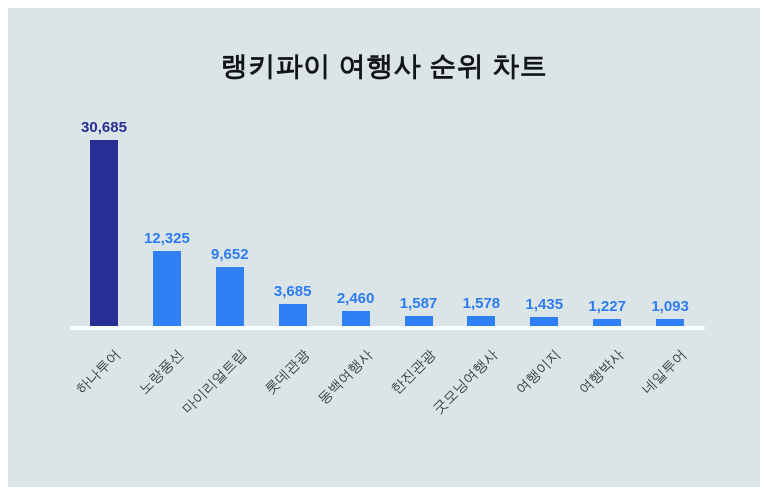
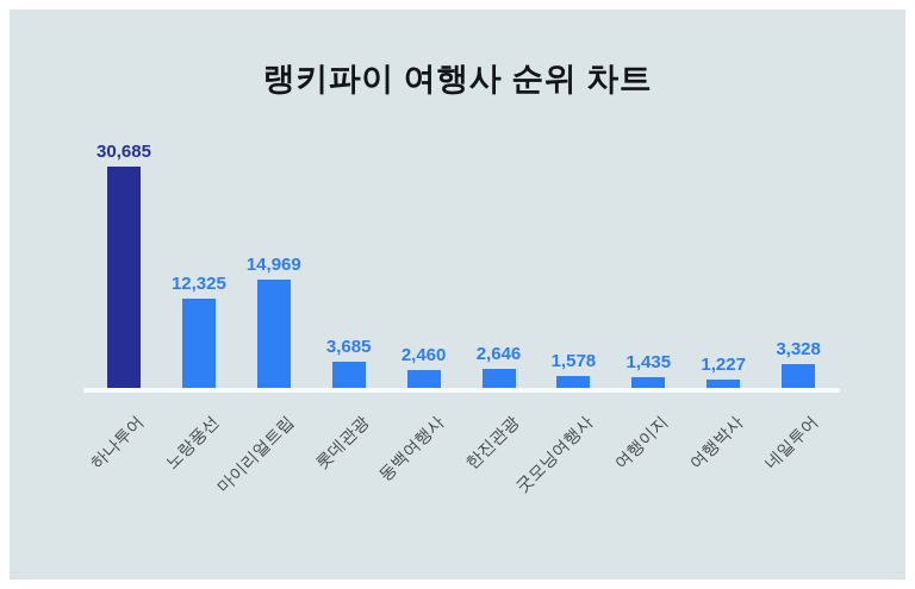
마이리얼트립: 9,652 -> 14,969
한진관광: 1,587 -> 2,646
네일투어: 1,093 -> 3,328
